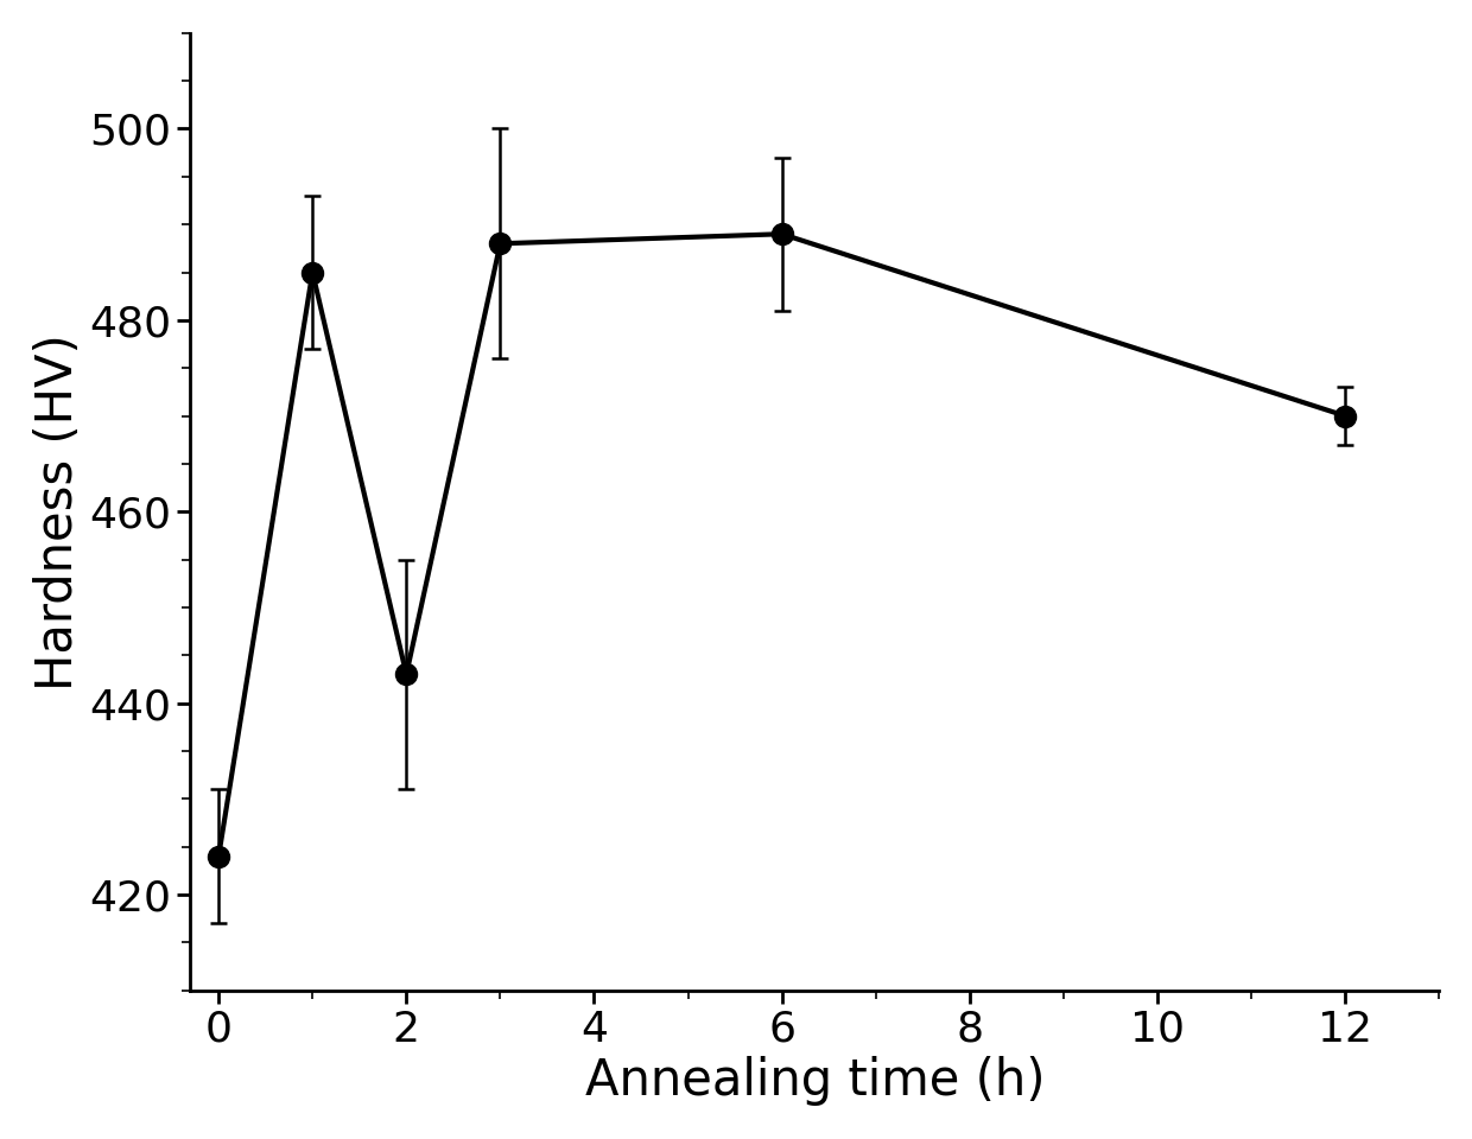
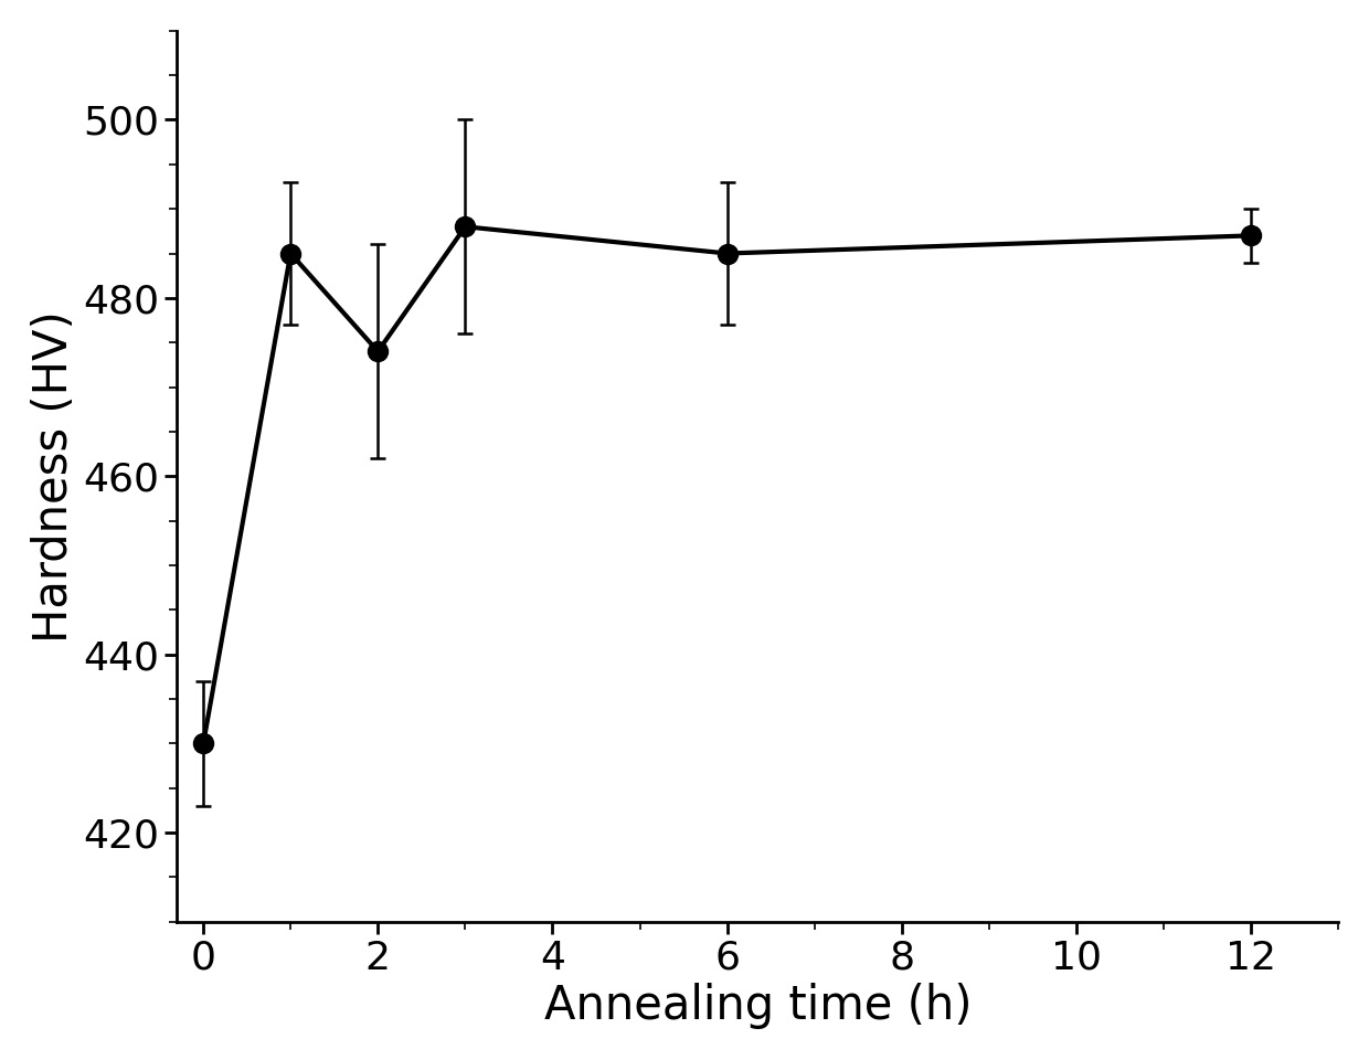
0: 424 -> 430
2: 443 -> 474
6: 489 -> 485
12: 470 -> 487
